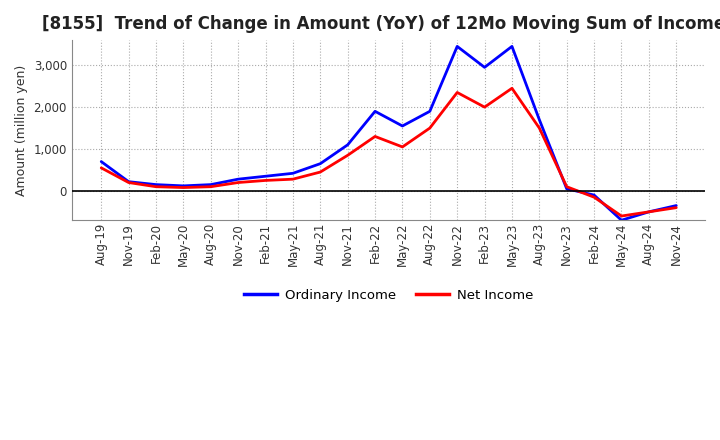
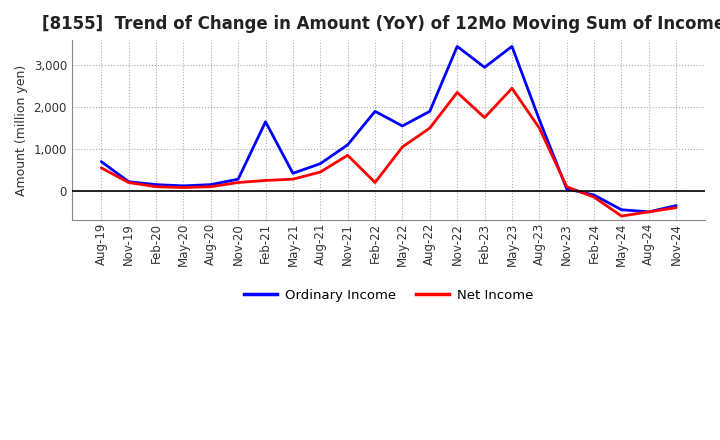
Ordinary Income/Feb-21: 350 -> 1,650
Net Income/Feb-22: 1,300 -> 200
Net Income/Feb-23: 2,000 -> 1,750
Ordinary Income/May-24: -700 -> -450
